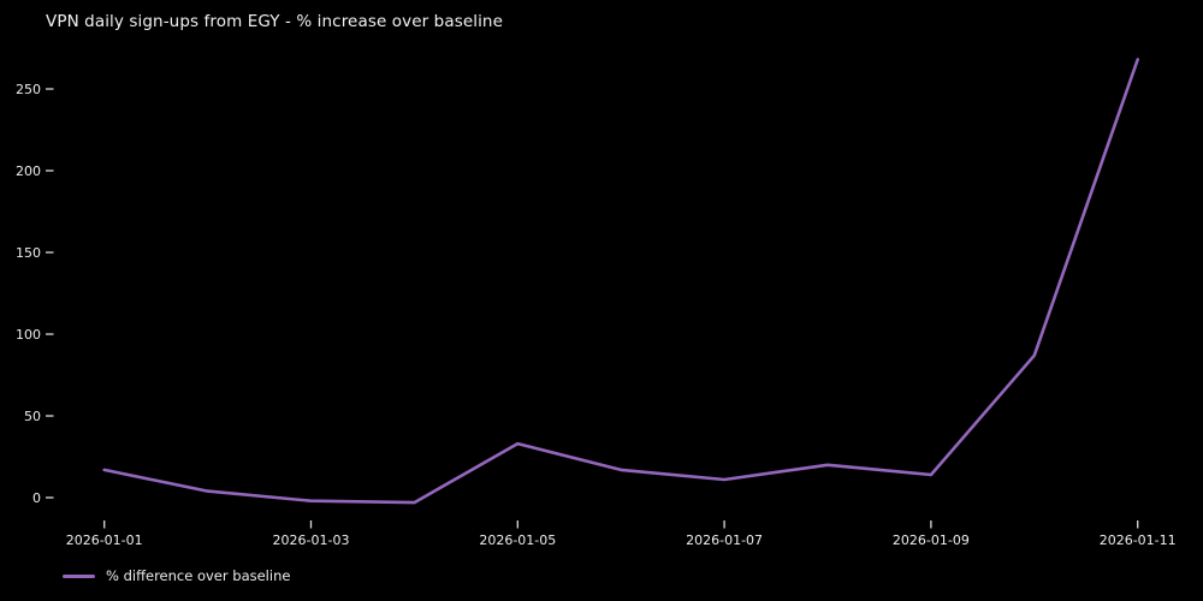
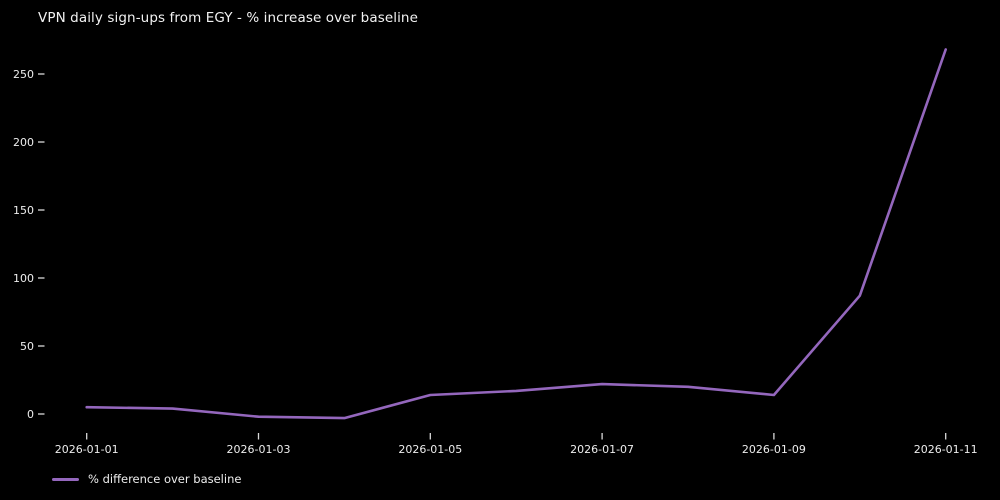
2026-01-01: 17 -> 5
2026-01-05: 33 -> 14
2026-01-07: 11 -> 22
